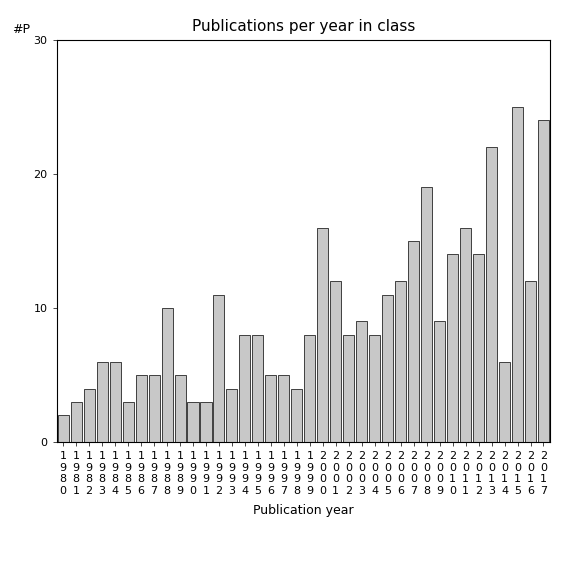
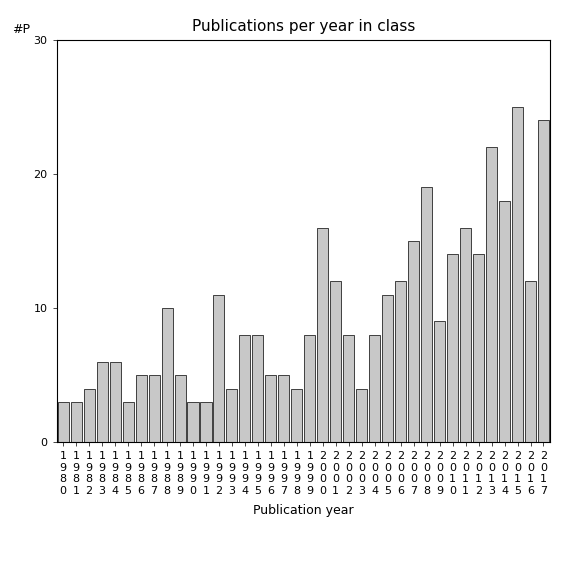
1 9 8 0: 2 -> 3
2 0 0 3: 9 -> 4
2 0 1 4: 6 -> 18
